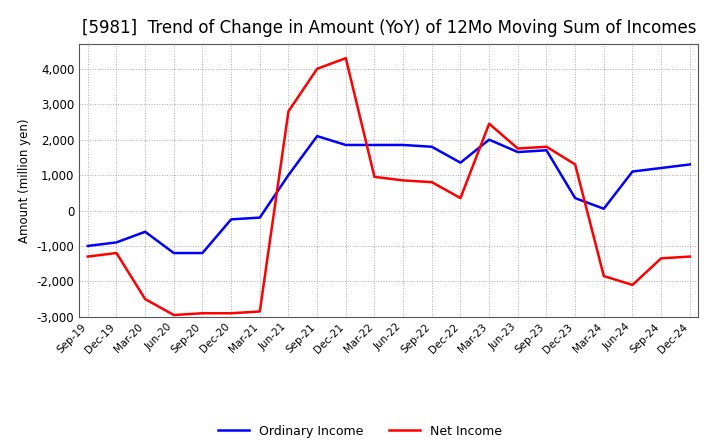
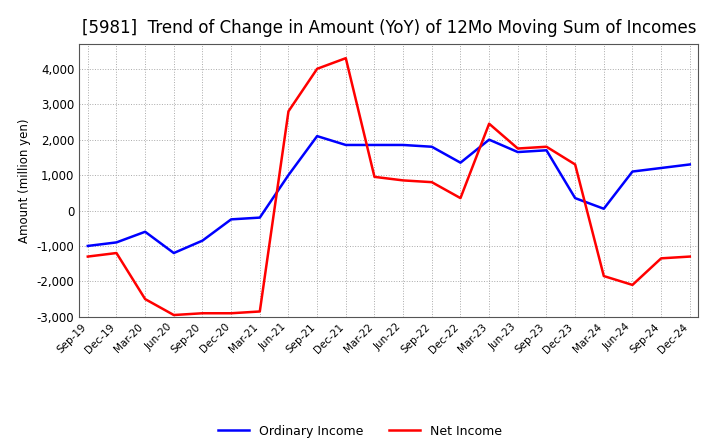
Ordinary Income/Sep-20: -1,200 -> -850
